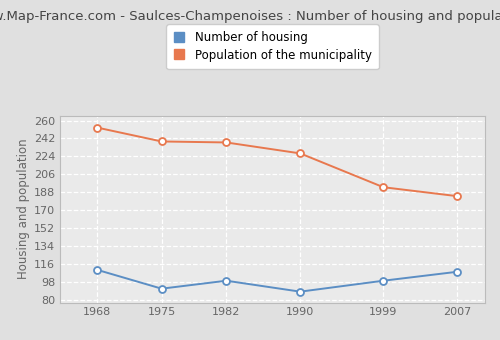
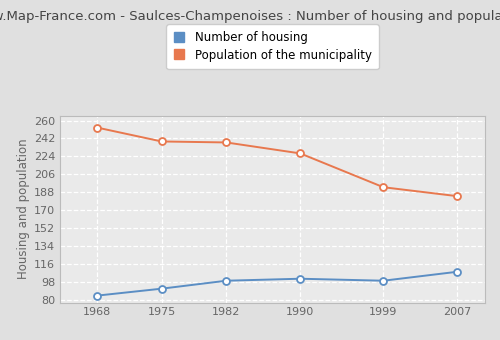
Number of housing/1968: 110 -> 84
Number of housing/1990: 88 -> 101
